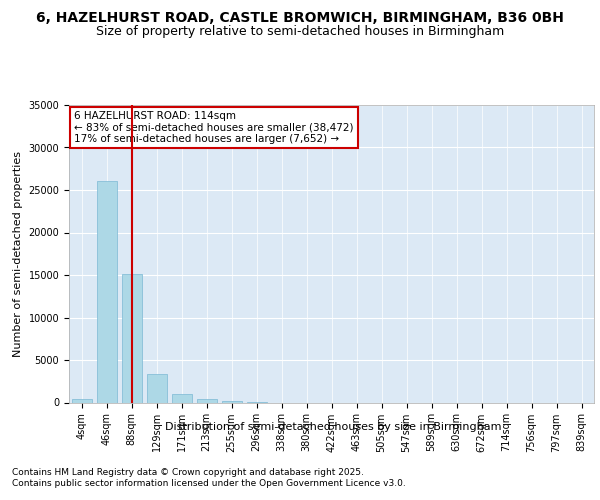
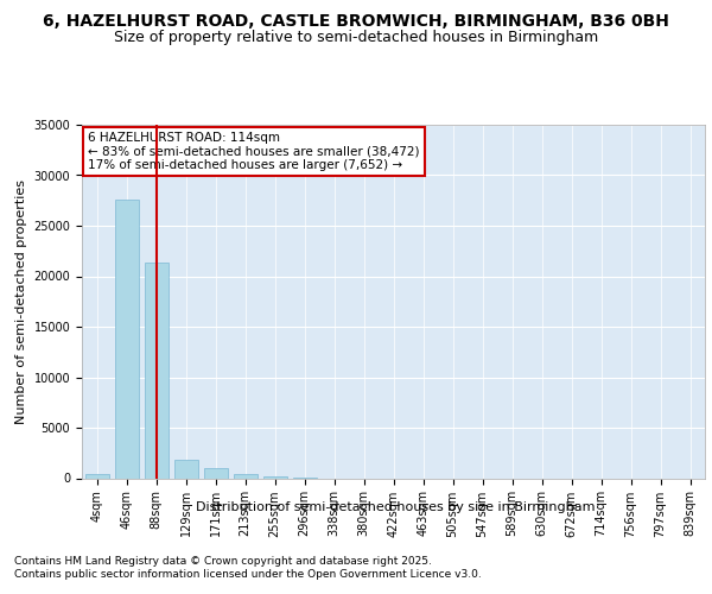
46sqm: 26100 -> 27600
88sqm: 15100 -> 21400
129sqm: 3400 -> 1800
